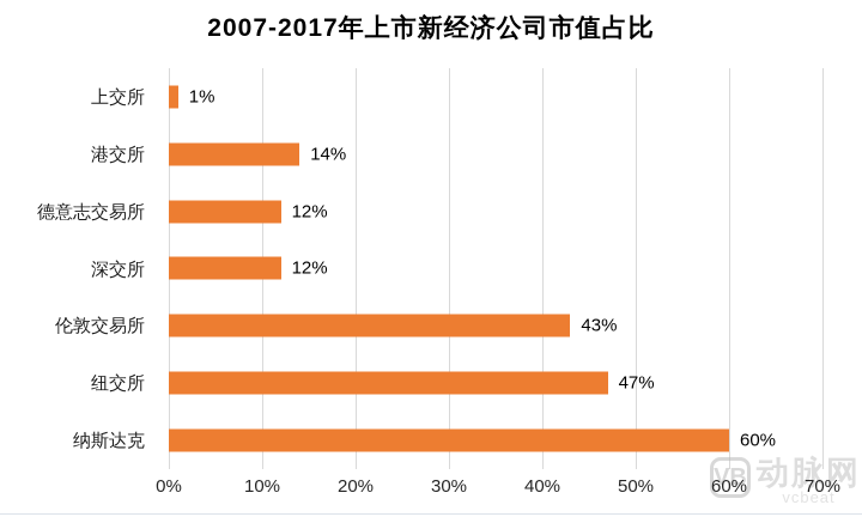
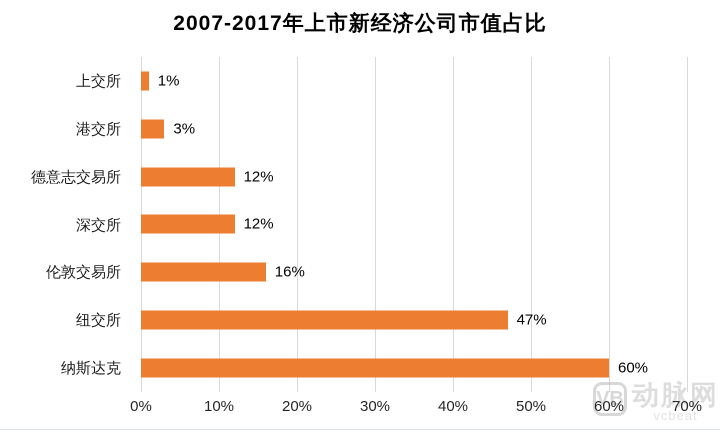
港交所: 14% -> 3%
伦敦交易所: 43% -> 16%
